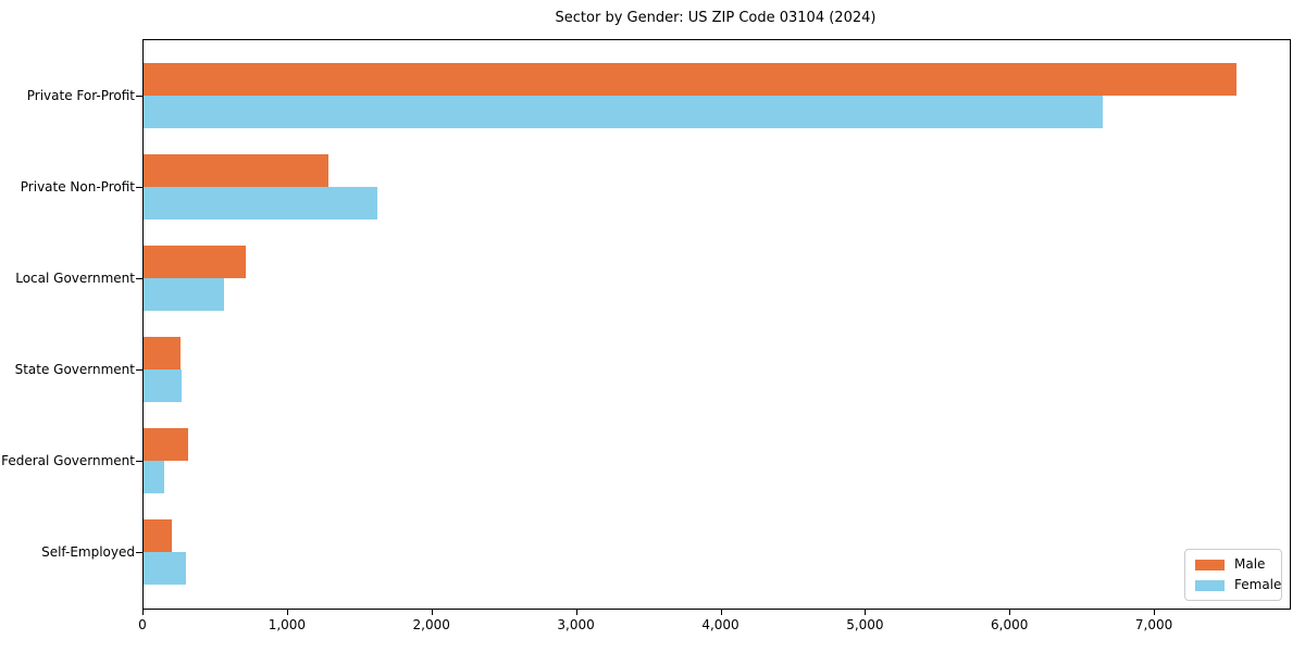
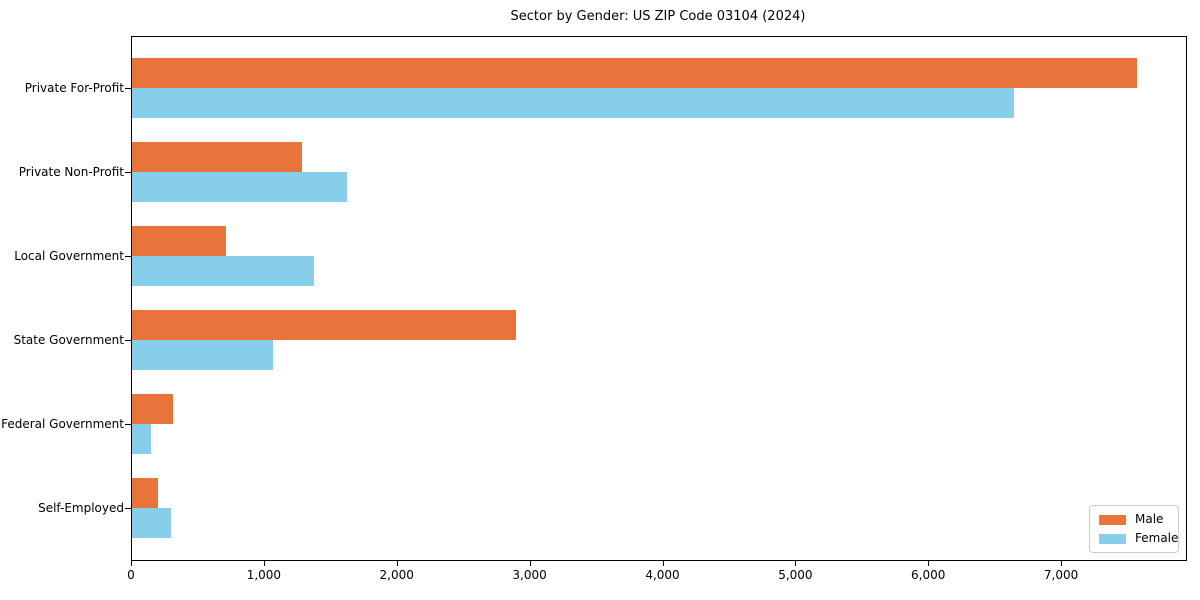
Female/Local Government: 560 -> 1370
Male/State Government: 260 -> 2890
Female/State Government: 260 -> 1060
